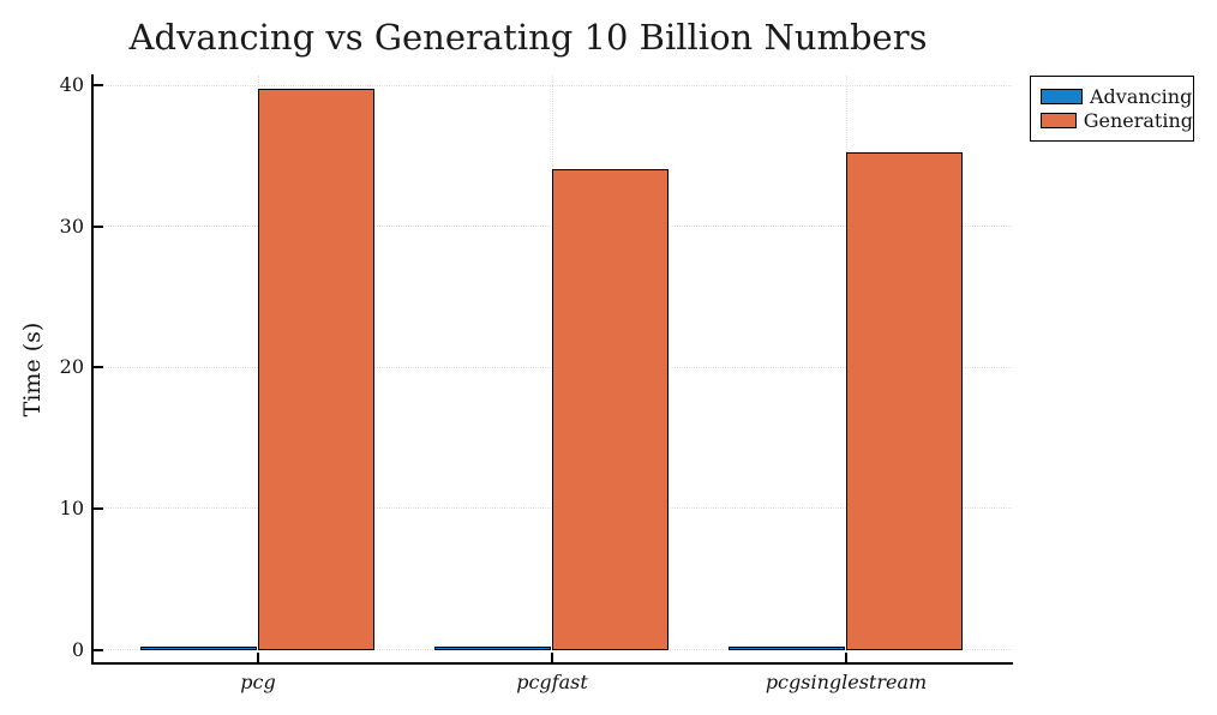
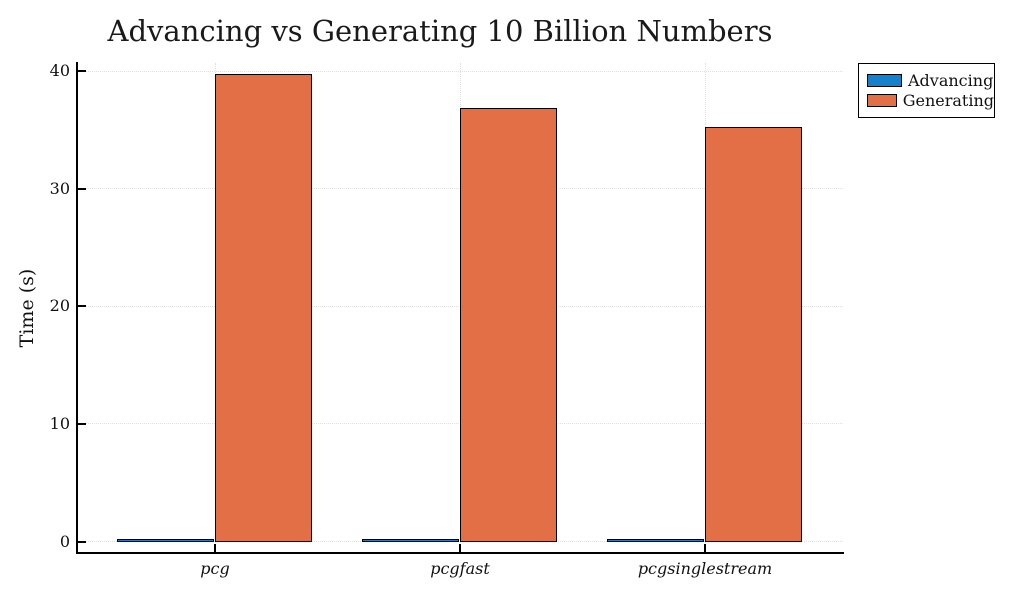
Generating/pcgfast: 33.9 -> 36.7
